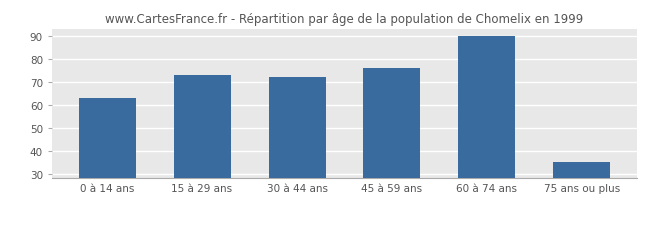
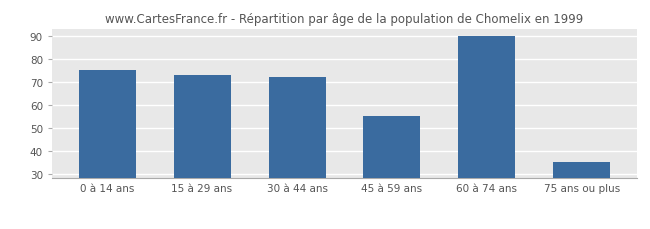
0 à 14 ans: 63 -> 75
45 à 59 ans: 76 -> 55
